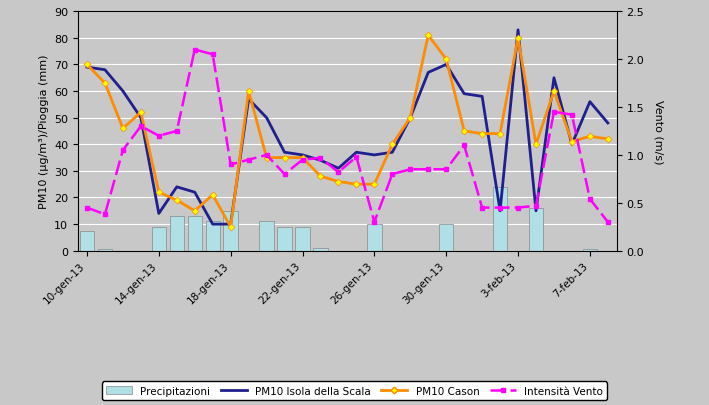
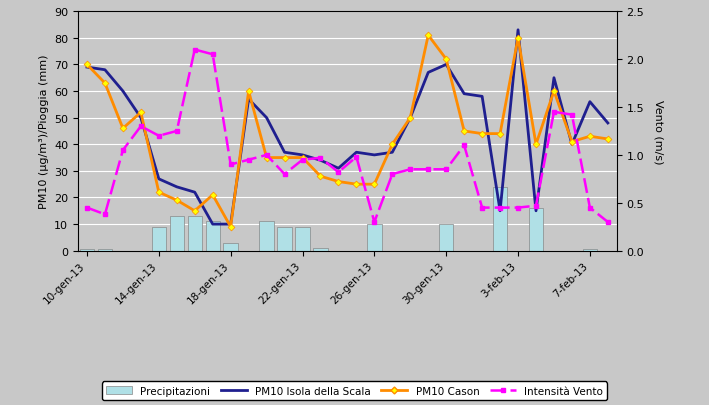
Precipitazioni/10-gen-13: 7.5 -> 0.5
PM10 Isola della Scala/14-gen-13: 14 -> 27
Precipitazioni/18-gen-13: 15.0 -> 3.0
Intensità Vento/7-feb-13: 0.54 -> 0.45
